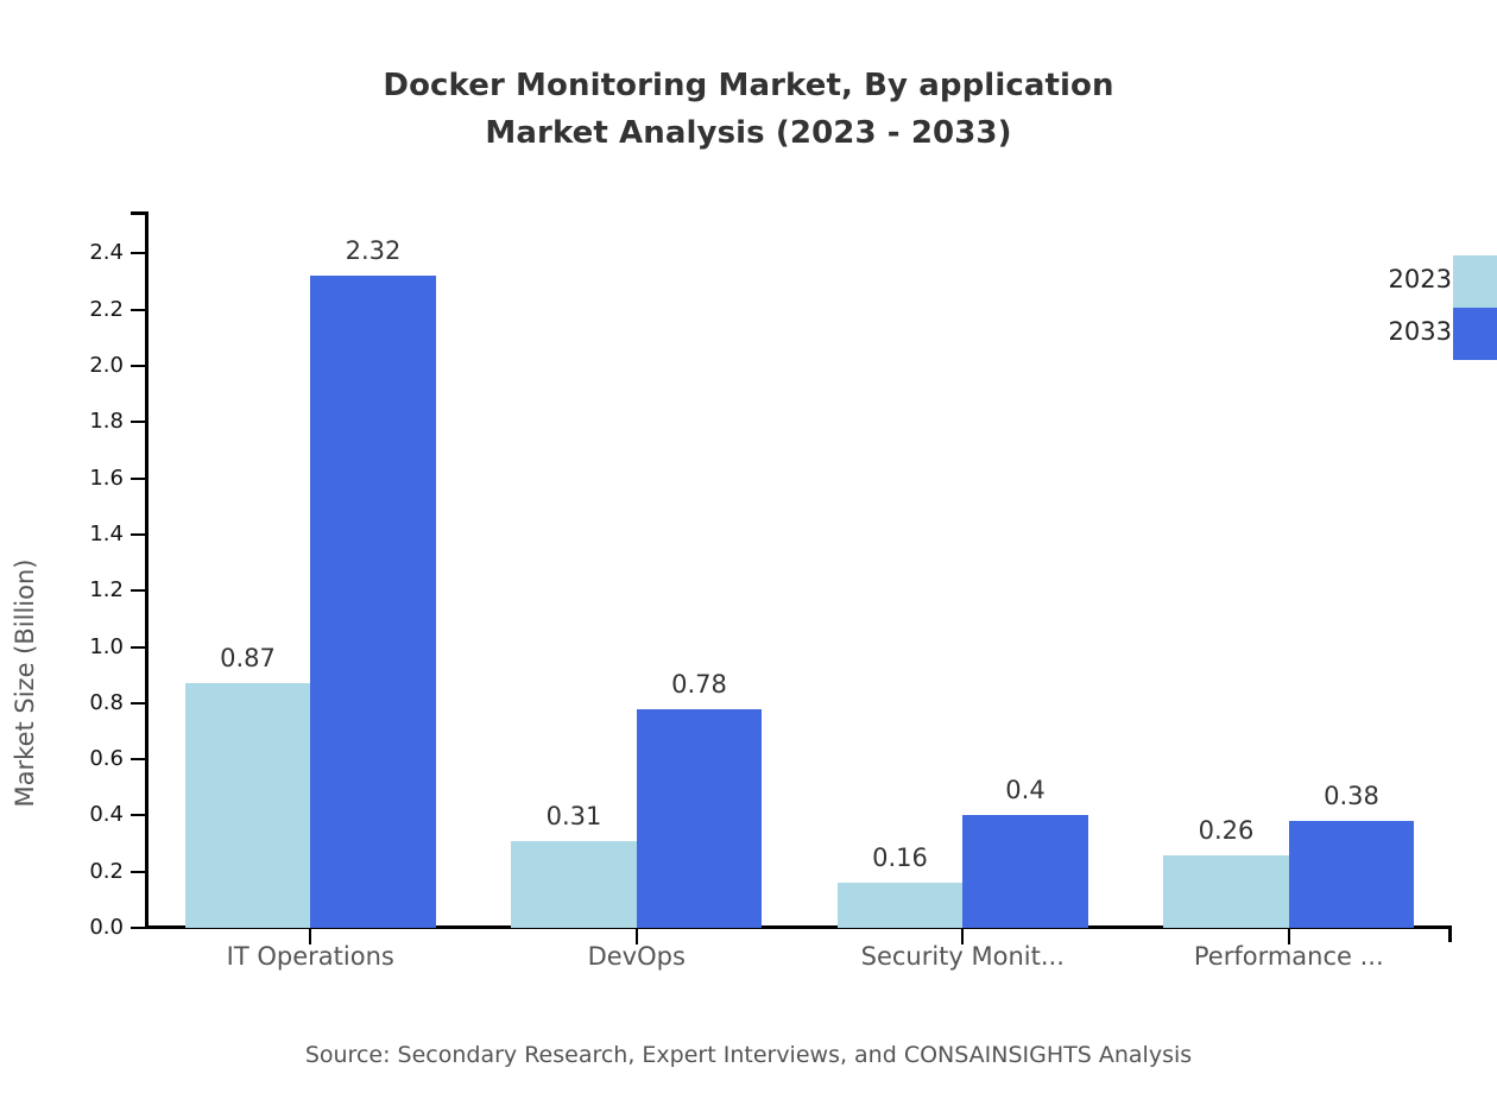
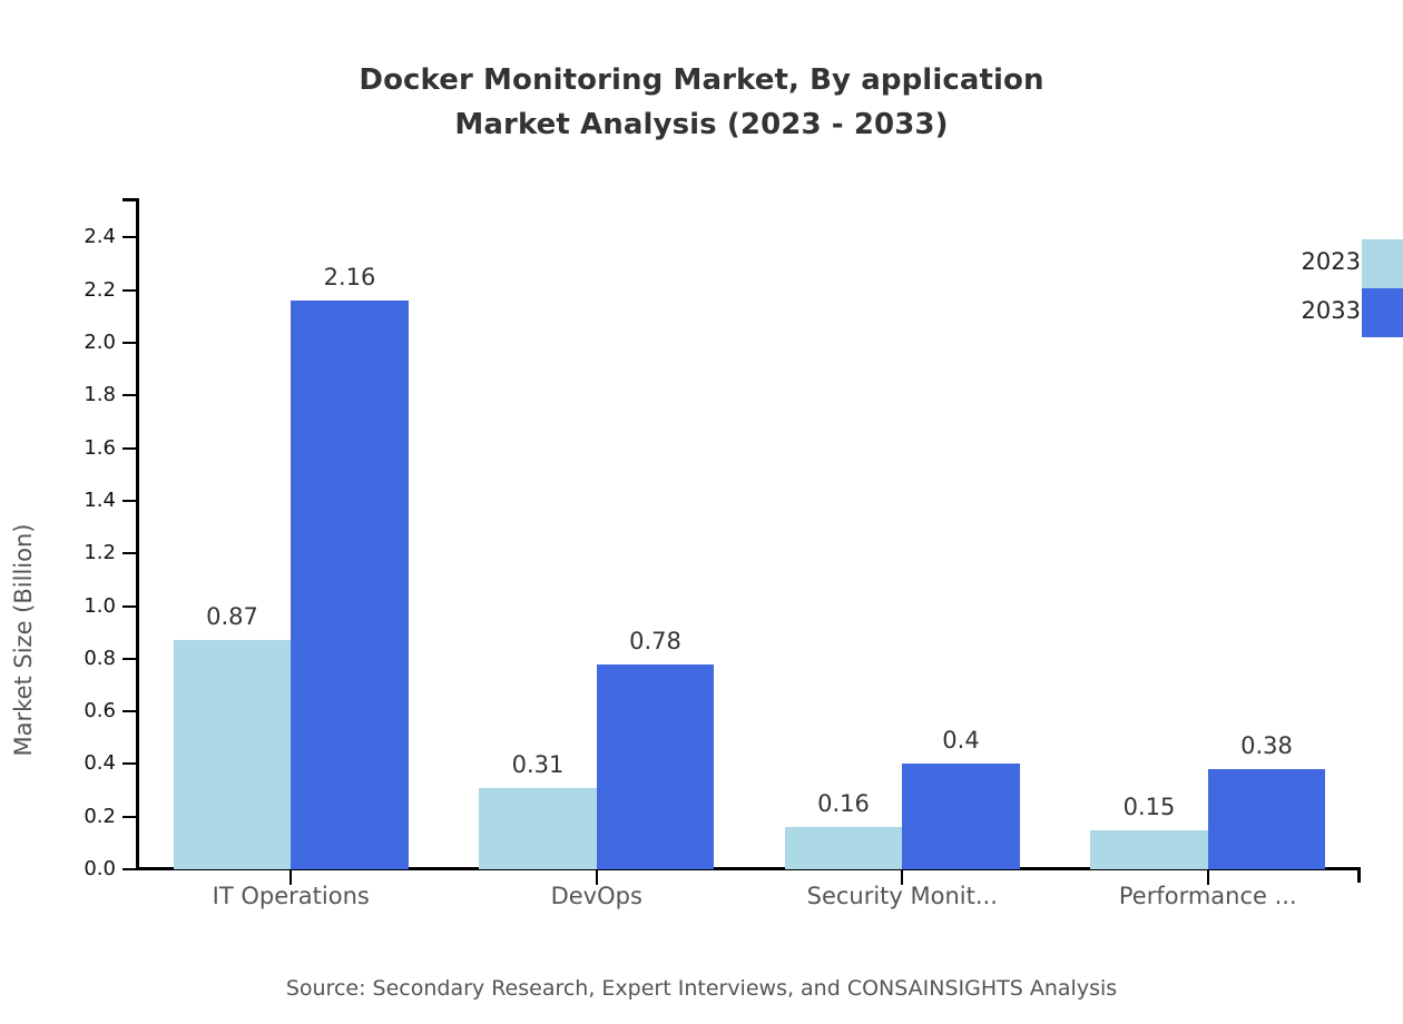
2033/IT Operations: 2.32 -> 2.16
2023/Performance ...: 0.26 -> 0.15
